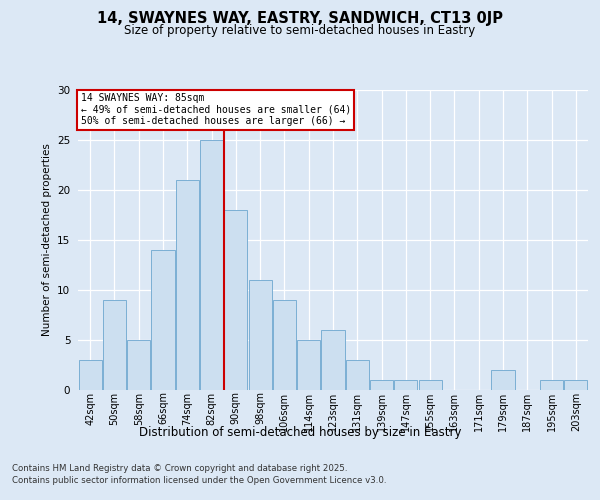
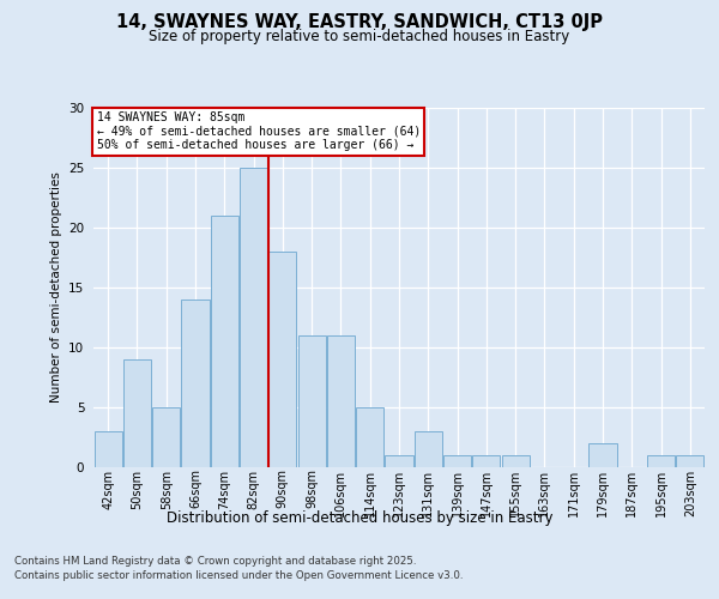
106sqm: 9 -> 11
123sqm: 6 -> 1
